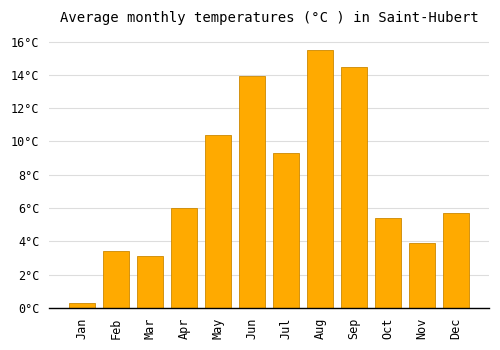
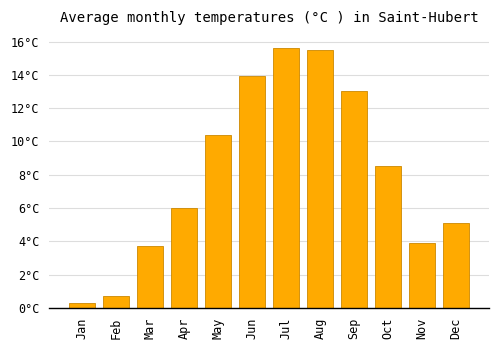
Feb: 3.4°C -> 0.7°C
Mar: 3.1°C -> 3.7°C
Jul: 9.3°C -> 15.6°C
Sep: 14.5°C -> 13.0°C
Oct: 5.4°C -> 8.5°C
Dec: 5.7°C -> 5.1°C
